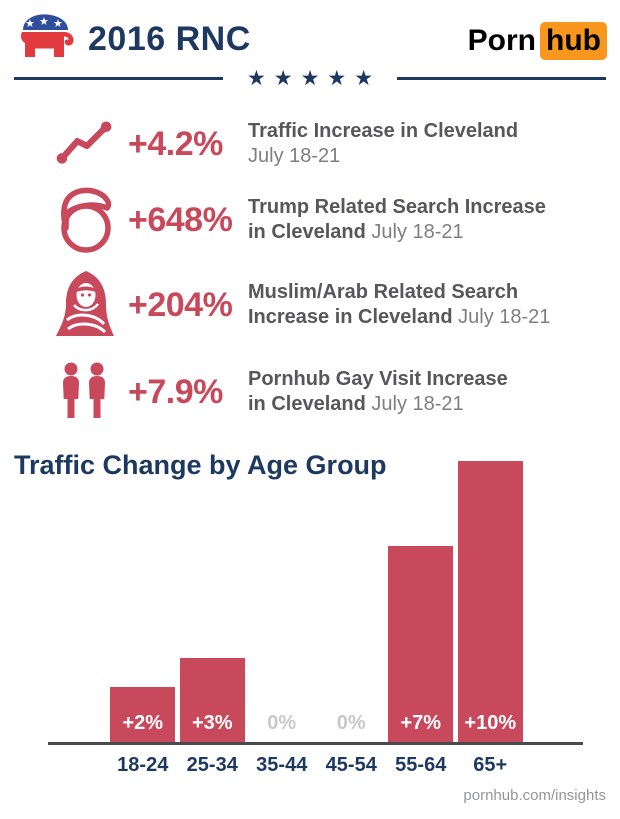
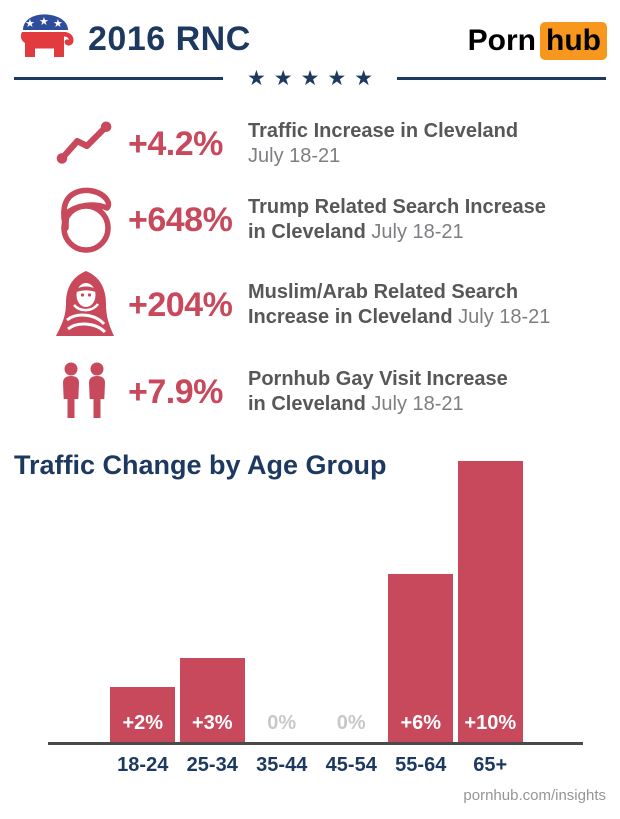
55-64: +7% -> +6%
